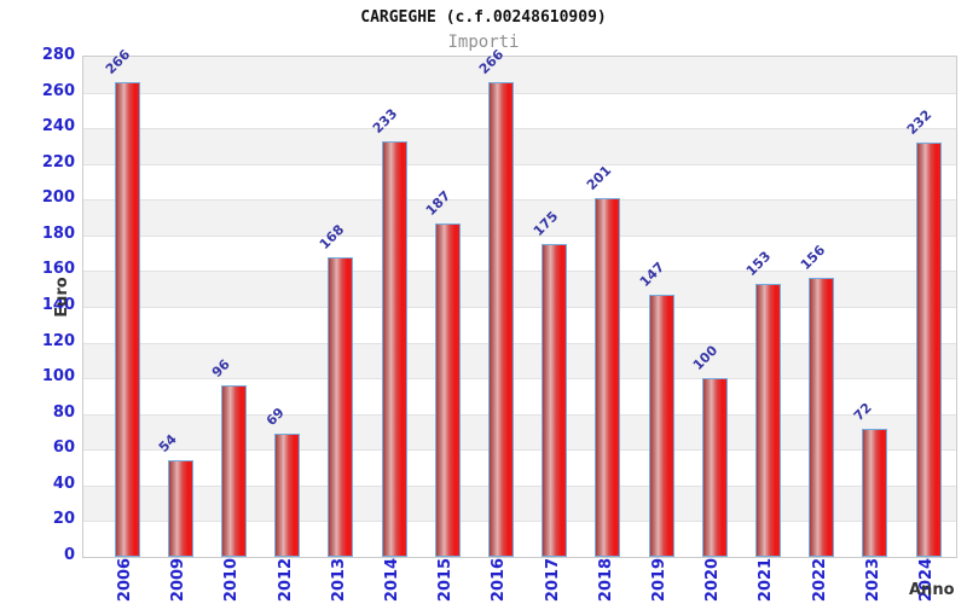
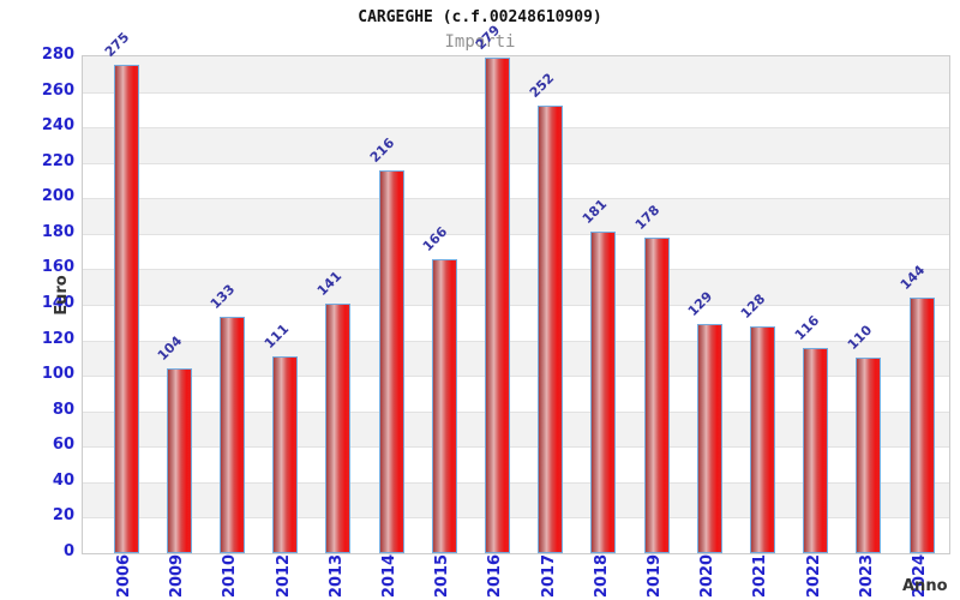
2006: 266 -> 275
2009: 54 -> 104
2010: 96 -> 133
2012: 69 -> 111
2013: 168 -> 141
2014: 233 -> 216
2015: 187 -> 166
2016: 266 -> 279
2017: 175 -> 252
2018: 201 -> 181
2019: 147 -> 178
2020: 100 -> 129
2021: 153 -> 128
2022: 156 -> 116
2023: 72 -> 110
2024: 232 -> 144
